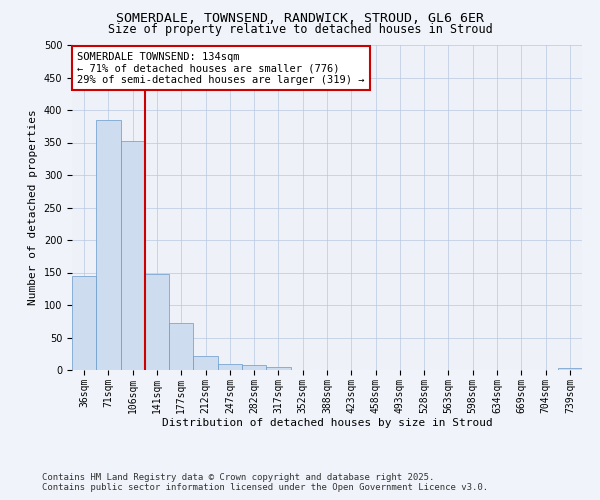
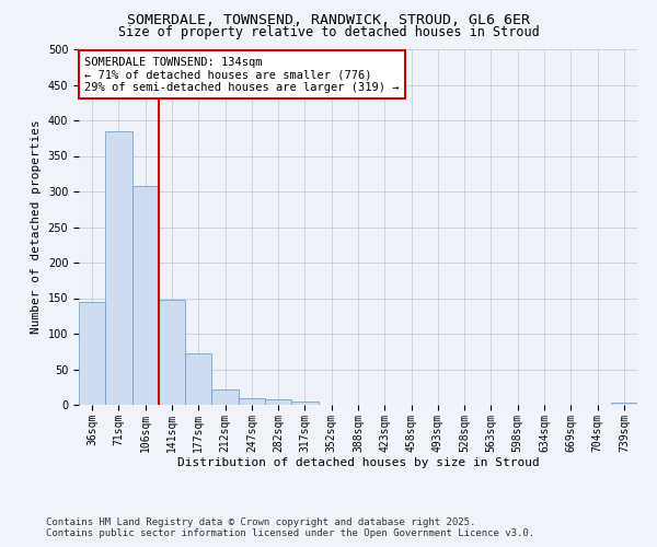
106sqm: 352 -> 308
